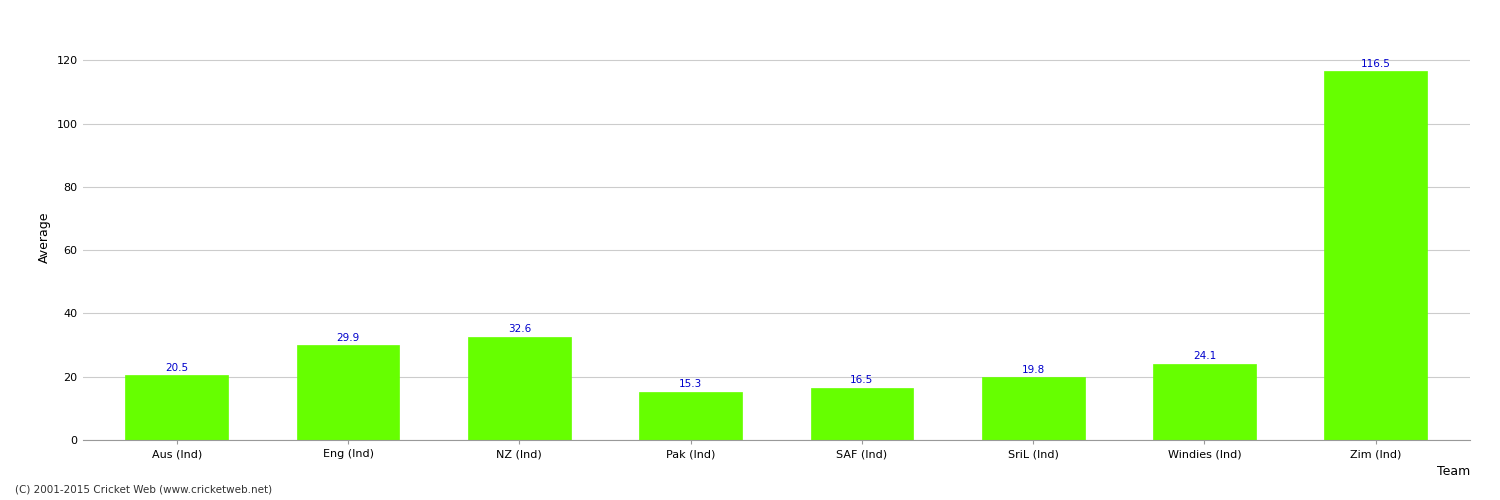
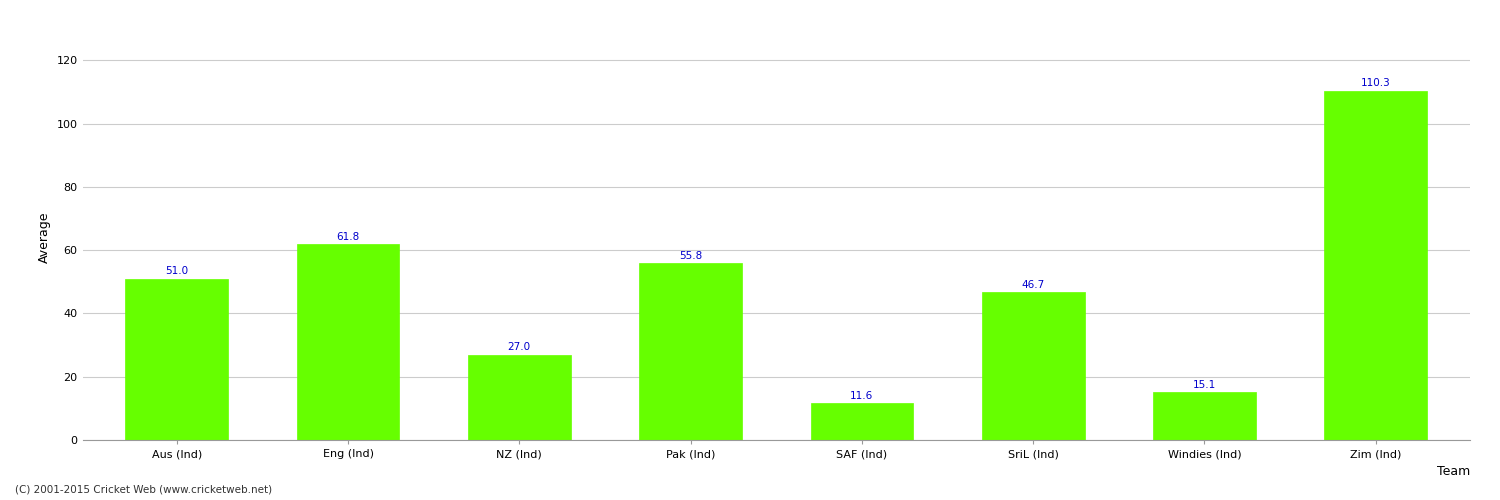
Aus (Ind): 20.5 -> 51.0
Eng (Ind): 29.9 -> 61.8
NZ (Ind): 32.6 -> 27.0
Pak (Ind): 15.3 -> 55.8
SAF (Ind): 16.5 -> 11.6
SriL (Ind): 19.8 -> 46.7
Windies (Ind): 24.1 -> 15.1
Zim (Ind): 116.5 -> 110.3
